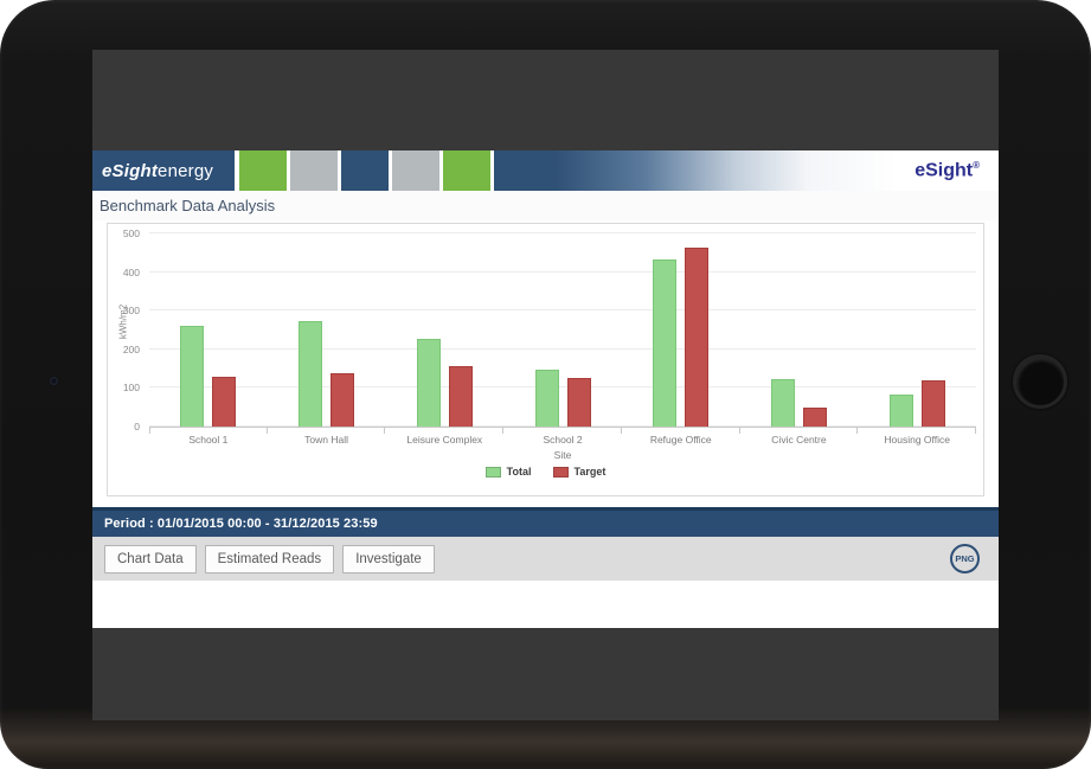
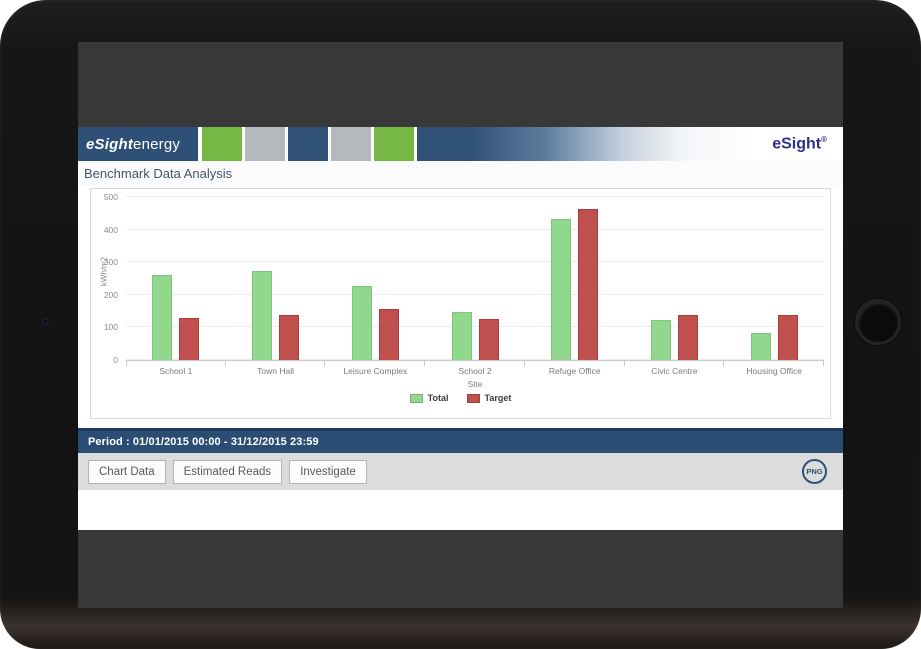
Target/Civic Centre: 50 -> 140
Target/Housing Office: 120 -> 140
